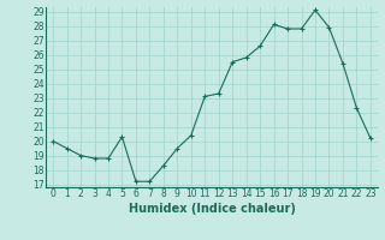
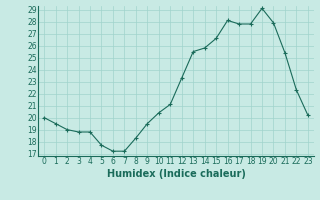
5: 20.3 -> 17.7
11: 23.1 -> 21.1
